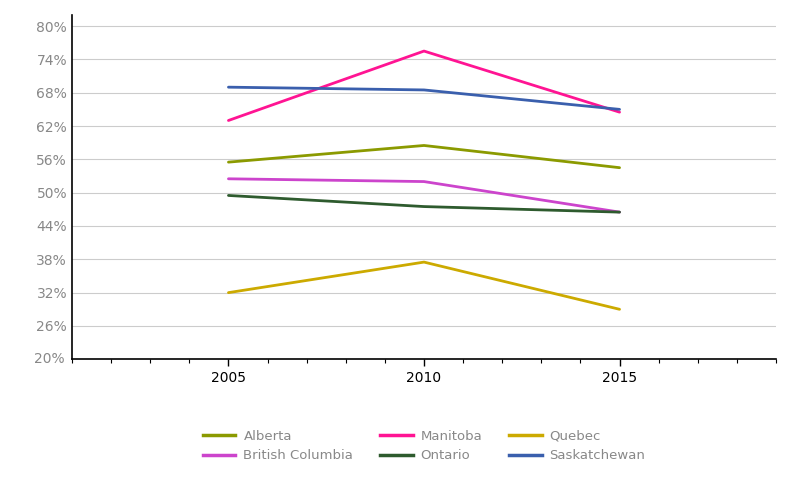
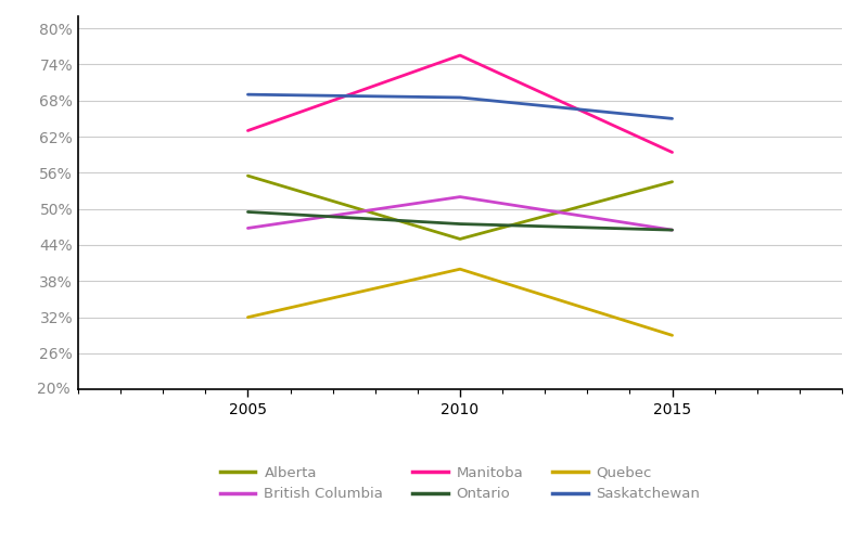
British Columbia/2005: 52.5% -> 46.8%
Alberta/2010: 58.5% -> 45.0%
Quebec/2010: 37.5% -> 40.0%
Manitoba/2015: 64.5% -> 59.4%
